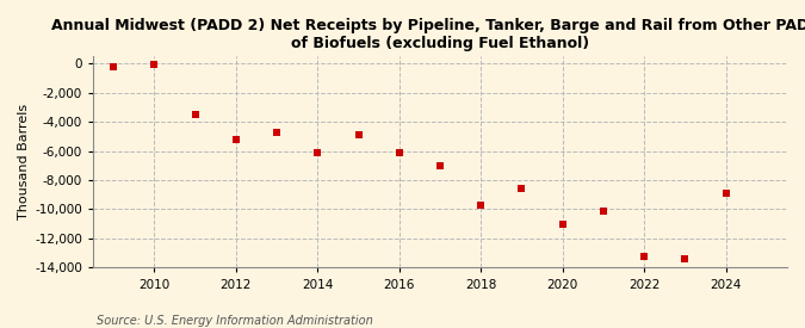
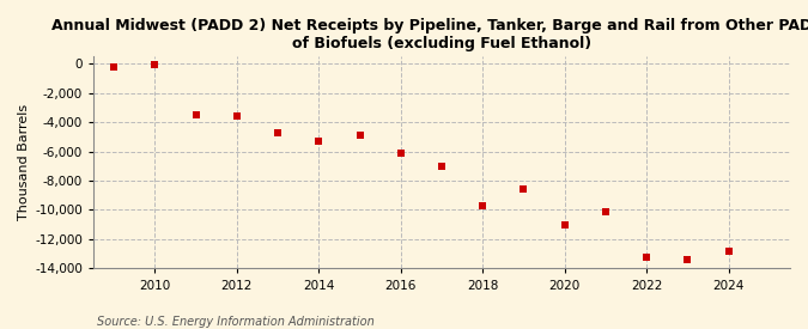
2012: -5,200 -> -3,600
2014: -6,100 -> -5,300
2024: -8,900 -> -12,800
